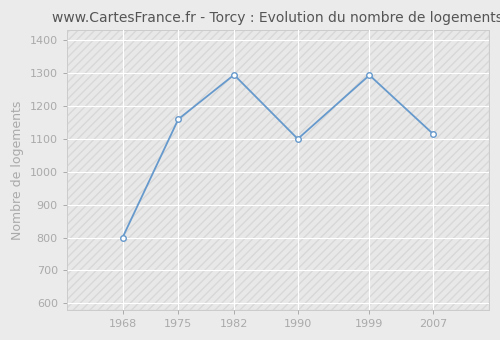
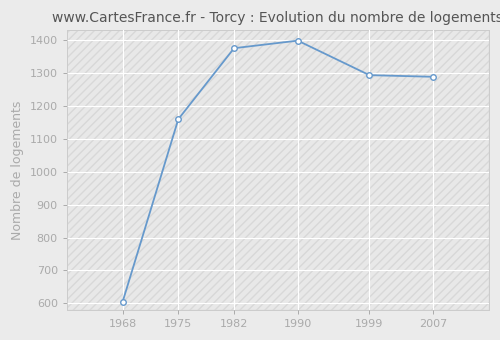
1968: 800 -> 604
1982: 1295 -> 1376
1990: 1100 -> 1399
2007: 1115 -> 1289
